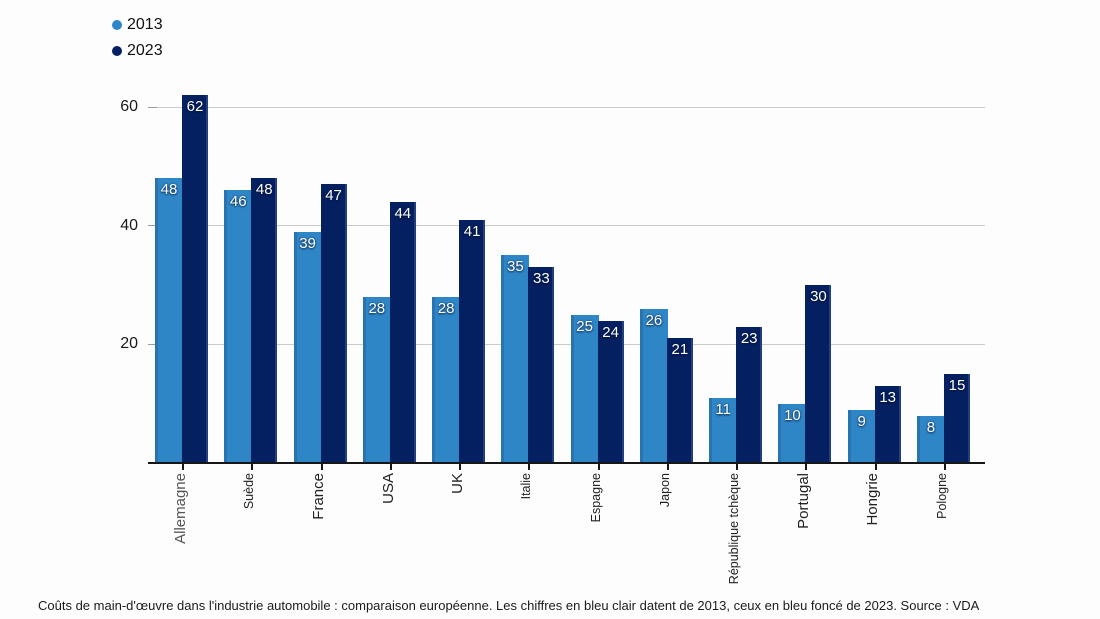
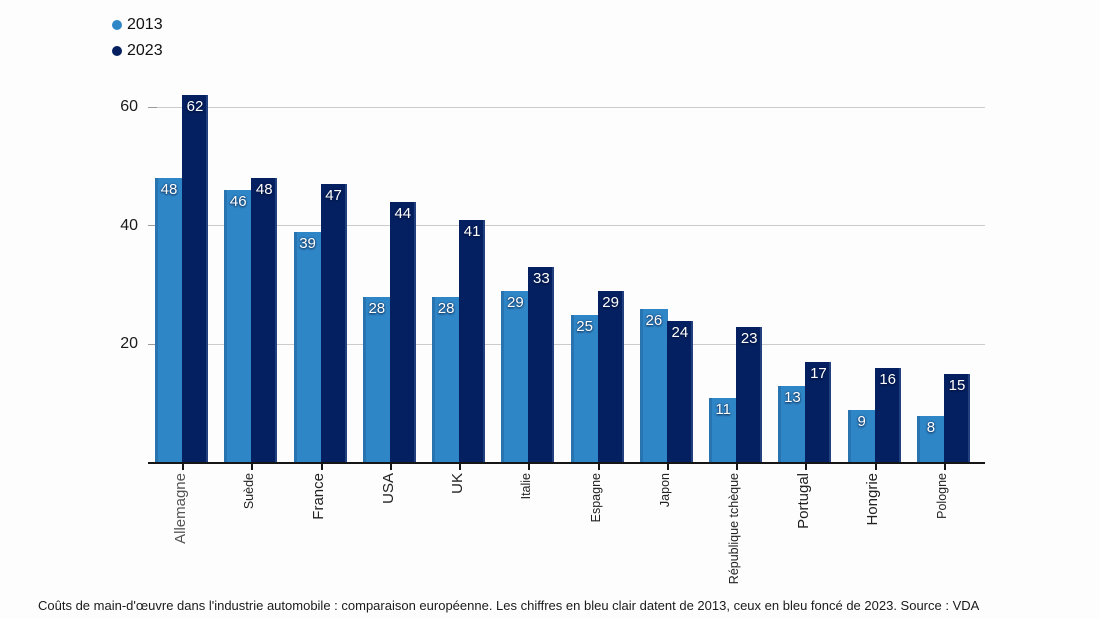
2013/Italie: 35 -> 29
2023/Espagne: 24 -> 29
2023/Japon: 21 -> 24
2013/Portugal: 10 -> 13
2023/Portugal: 30 -> 17
2023/Hongrie: 13 -> 16
